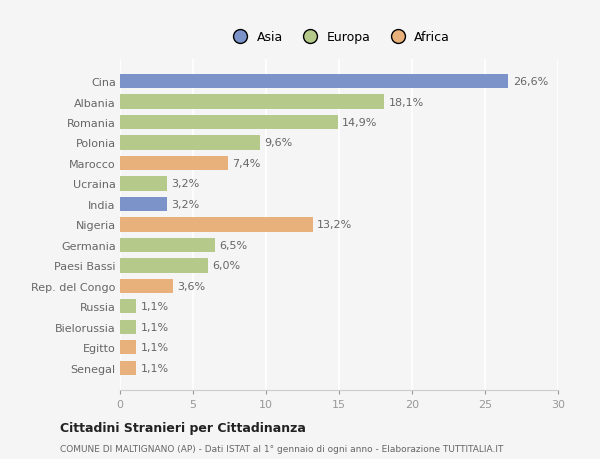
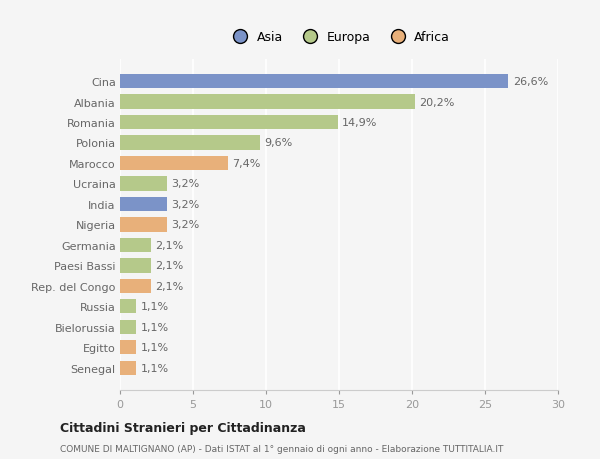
Albania: 18,1% -> 20,2%
Nigeria: 13,2% -> 3,2%
Germania: 6,5% -> 2,1%
Paesi Bassi: 6,0% -> 2,1%
Rep. del Congo: 3,6% -> 2,1%
